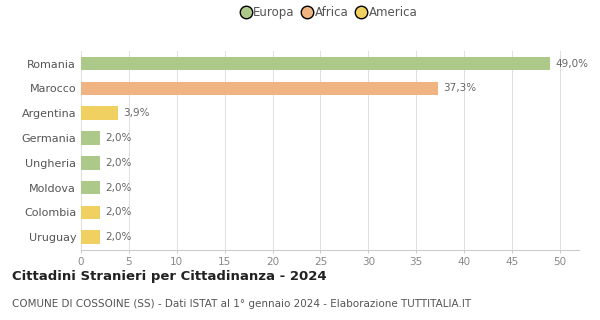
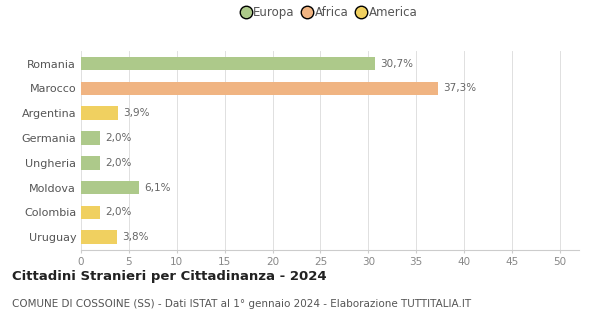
Romania: 49,0% -> 30,7%
Moldova: 2,0% -> 6,1%
Uruguay: 2,0% -> 3,8%
